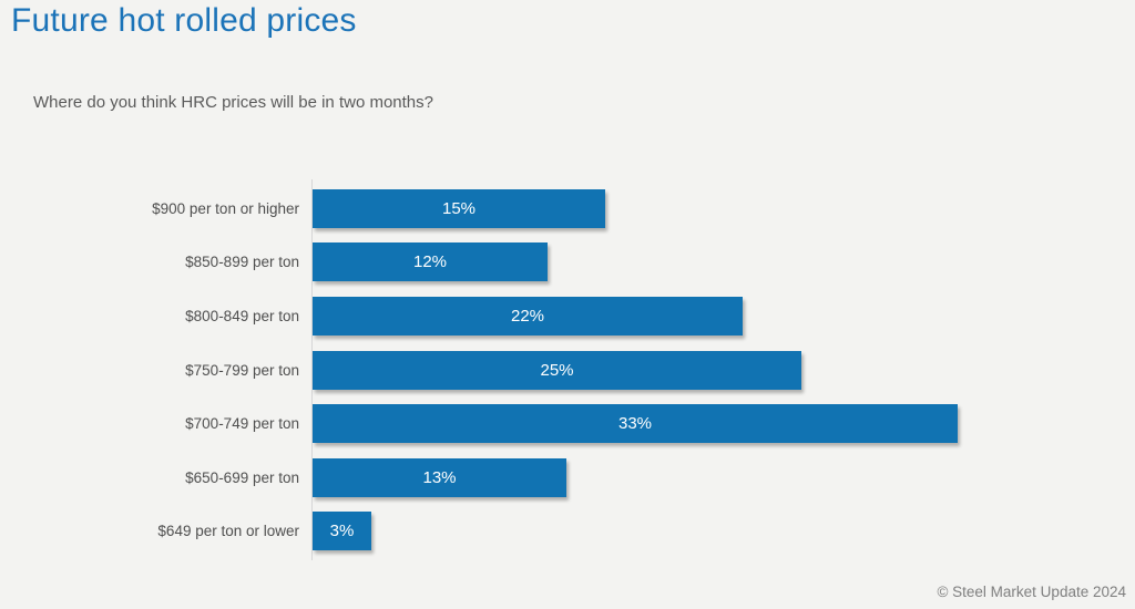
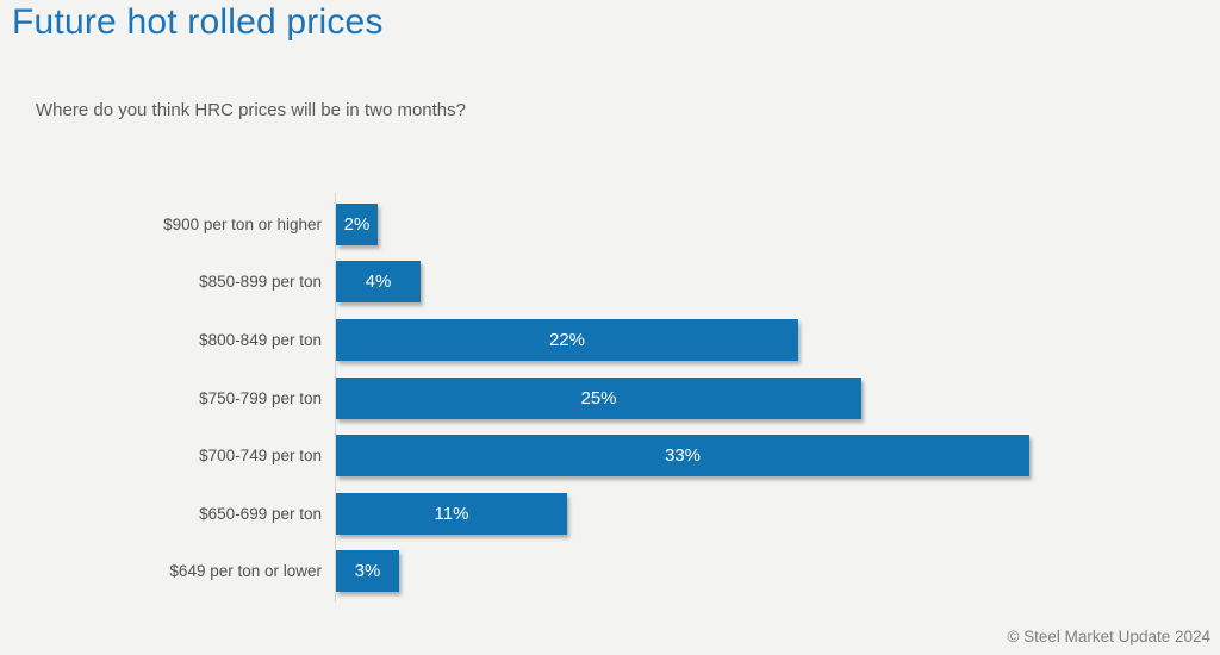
$900 per ton or higher: 15% -> 2%
$850-899 per ton: 12% -> 4%
$650-699 per ton: 13% -> 11%
